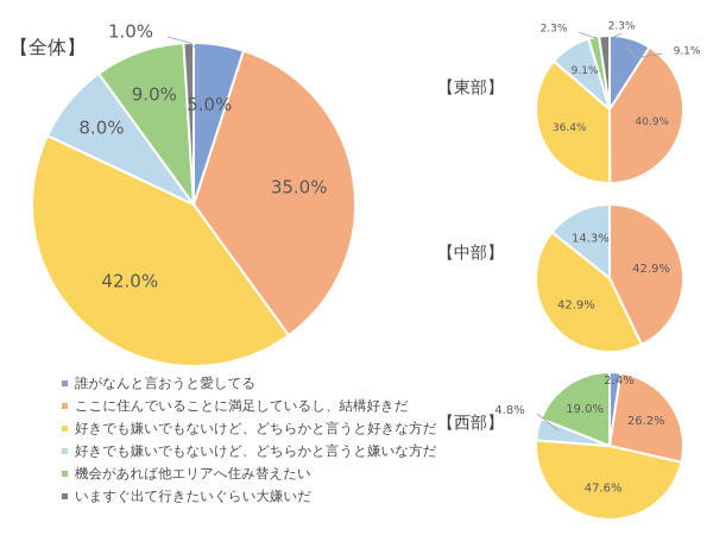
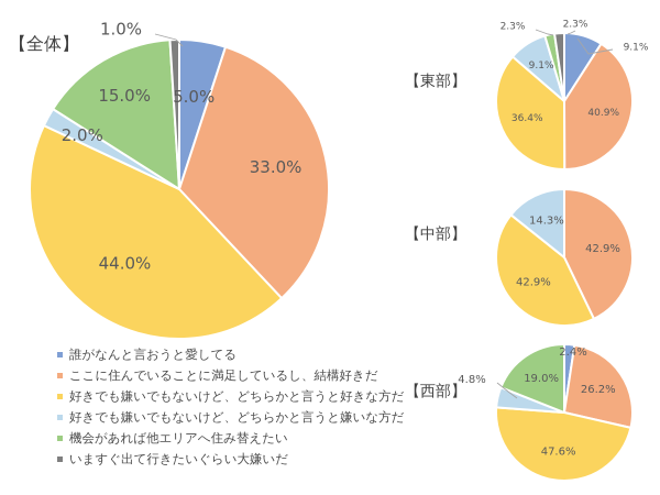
【全体】/ここに住んでいることに満足しているし、結構好きだ: 35.0% -> 33.0%
【全体】/好きでも嫌いでもないけど、どちらかと言うと好きな方だ: 42.0% -> 44.0%
【全体】/好きでも嫌いでもないけど、どちらかと言うと嫌いな方だ: 8.0% -> 2.0%
【全体】/機会があれば他エリアへ住み替えたい: 9.0% -> 15.0%
